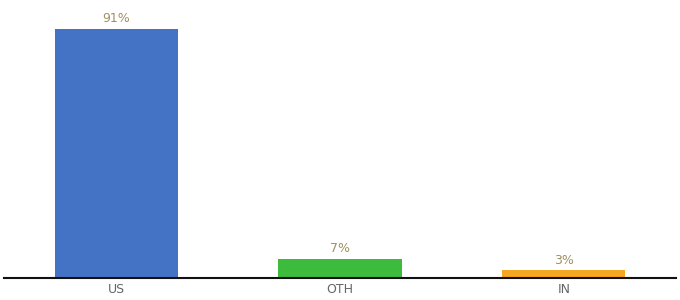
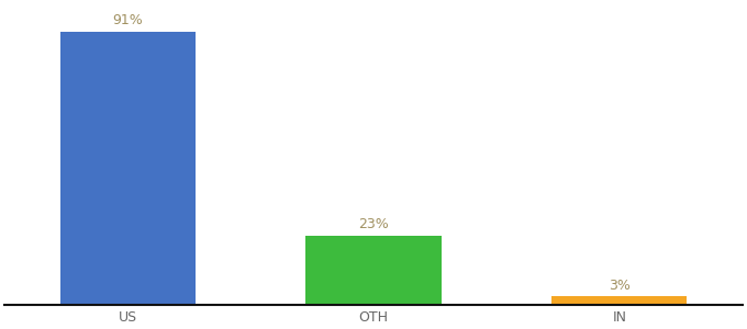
OTH: 7% -> 23%
